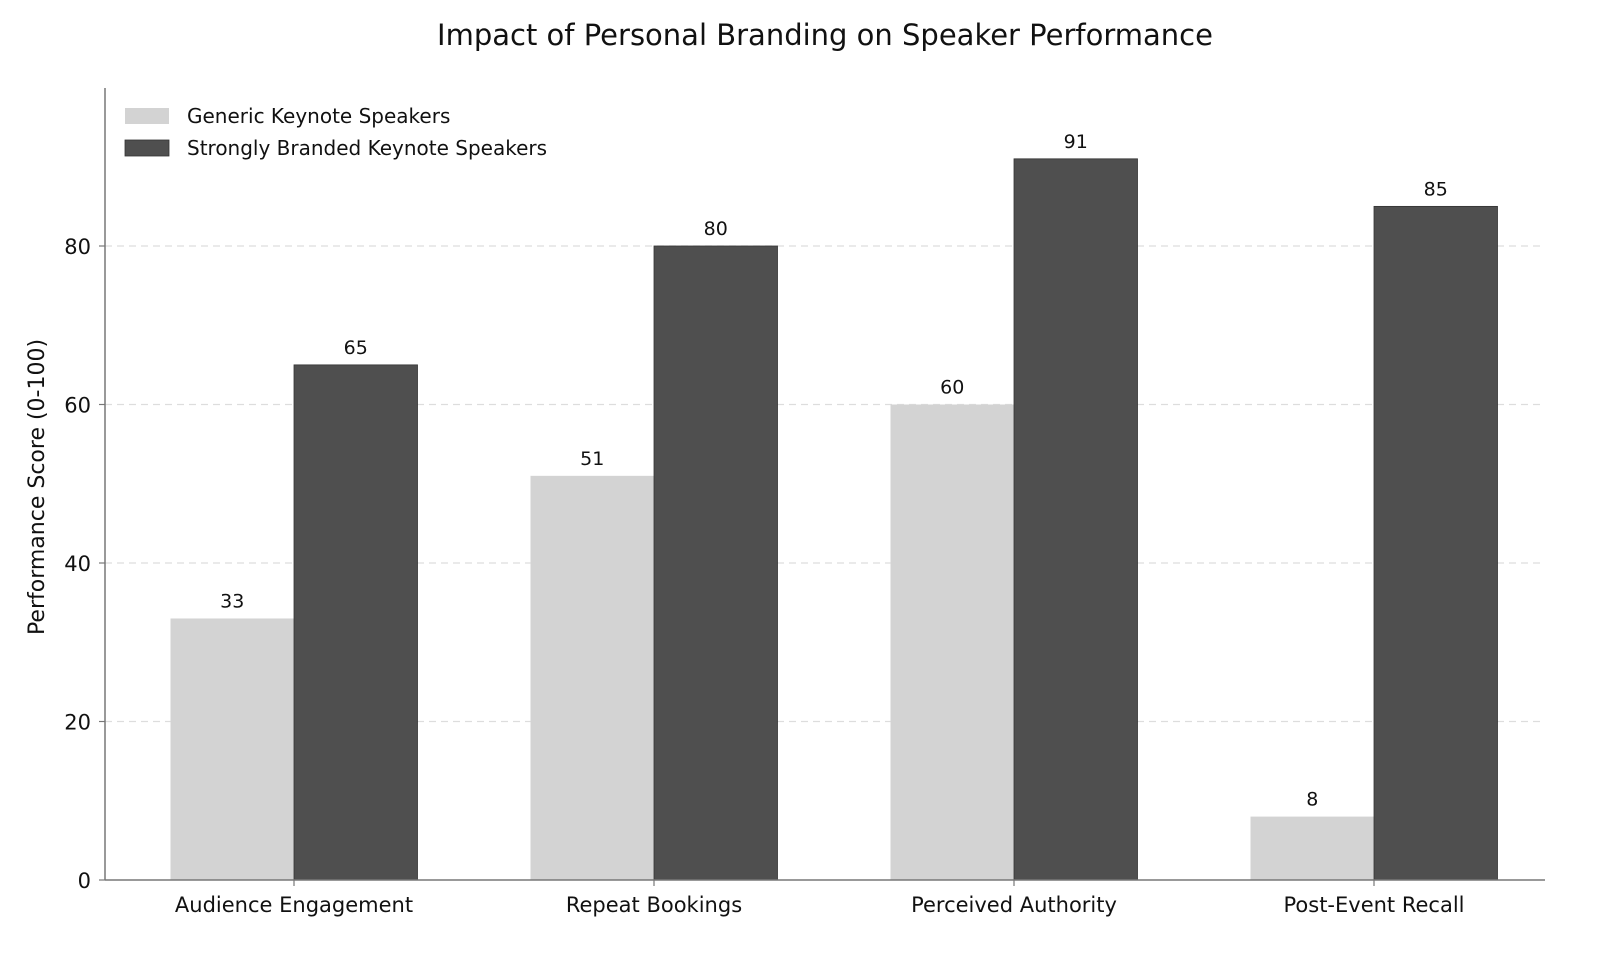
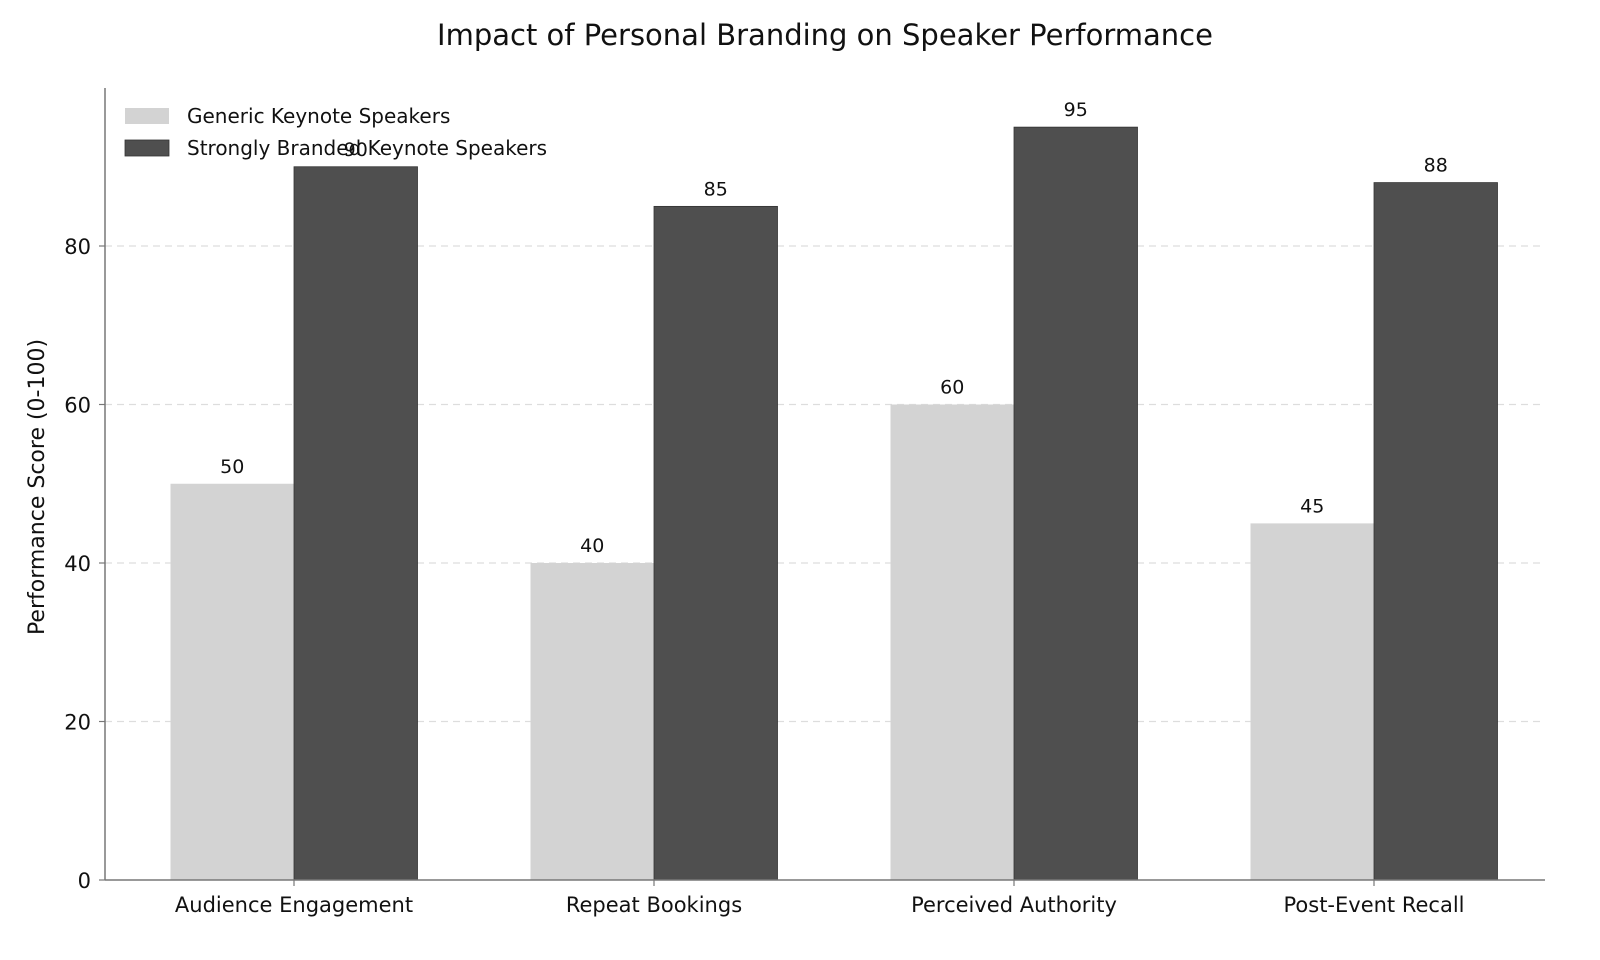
Generic Keynote Speakers/Audience Engagement: 33 -> 50
Strongly Branded Keynote Speakers/Audience Engagement: 65 -> 90
Generic Keynote Speakers/Repeat Bookings: 51 -> 40
Strongly Branded Keynote Speakers/Repeat Bookings: 80 -> 85
Strongly Branded Keynote Speakers/Perceived Authority: 91 -> 95
Generic Keynote Speakers/Post-Event Recall: 8 -> 45
Strongly Branded Keynote Speakers/Post-Event Recall: 85 -> 88
